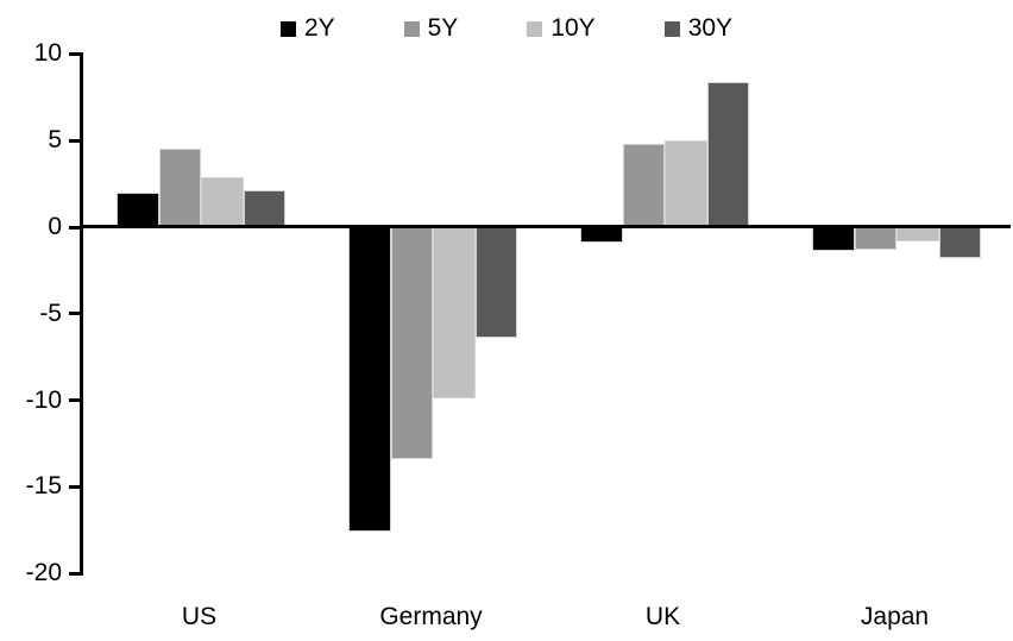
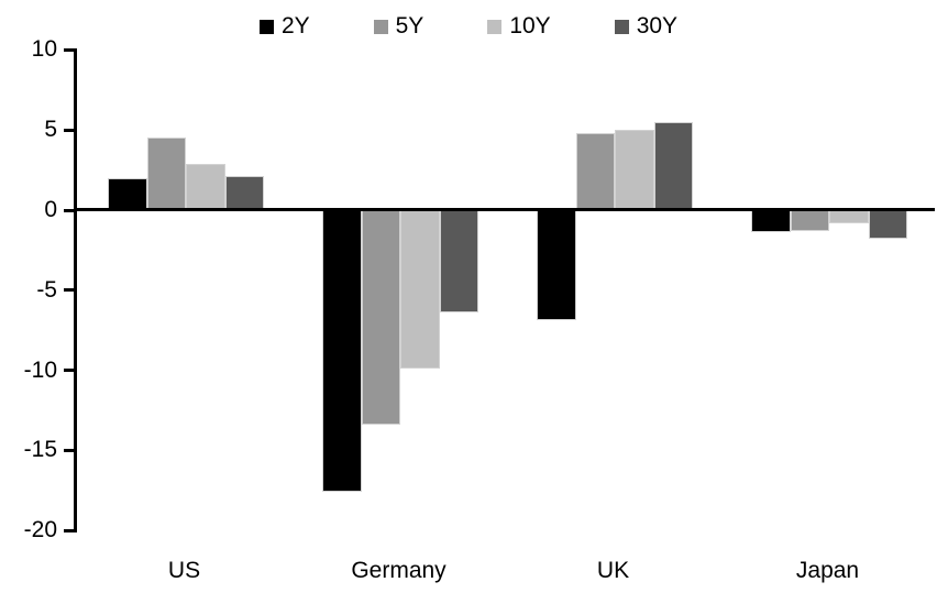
2Y/UK: -0.9 -> -6.9
30Y/UK: 8.4 -> 5.5
